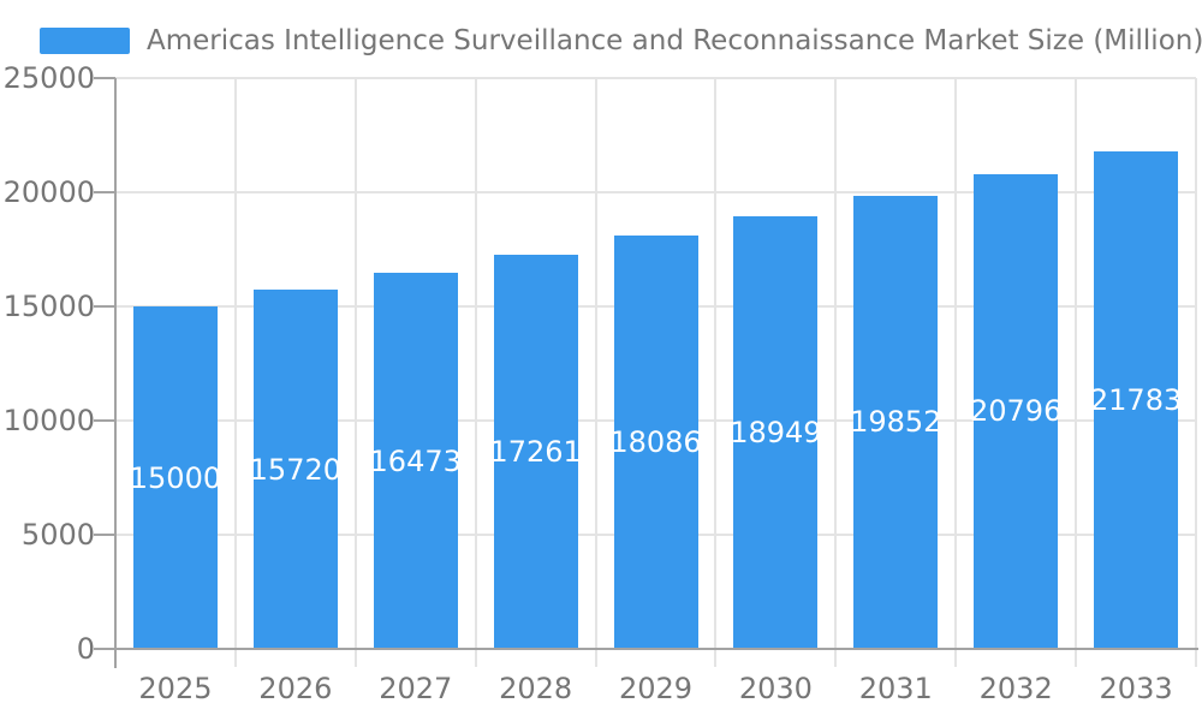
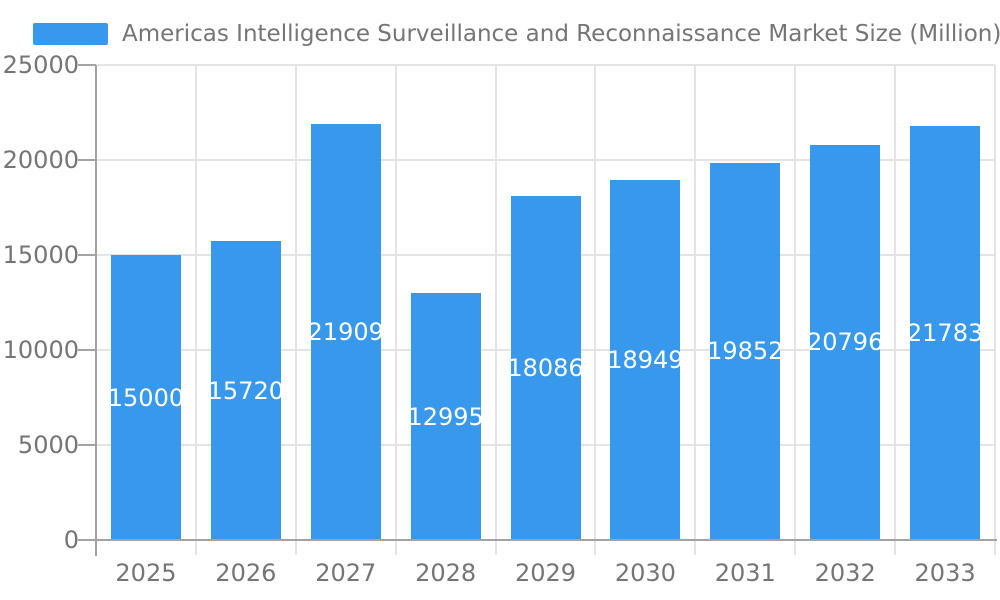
2027: 16473 -> 21909
2028: 17261 -> 12995
